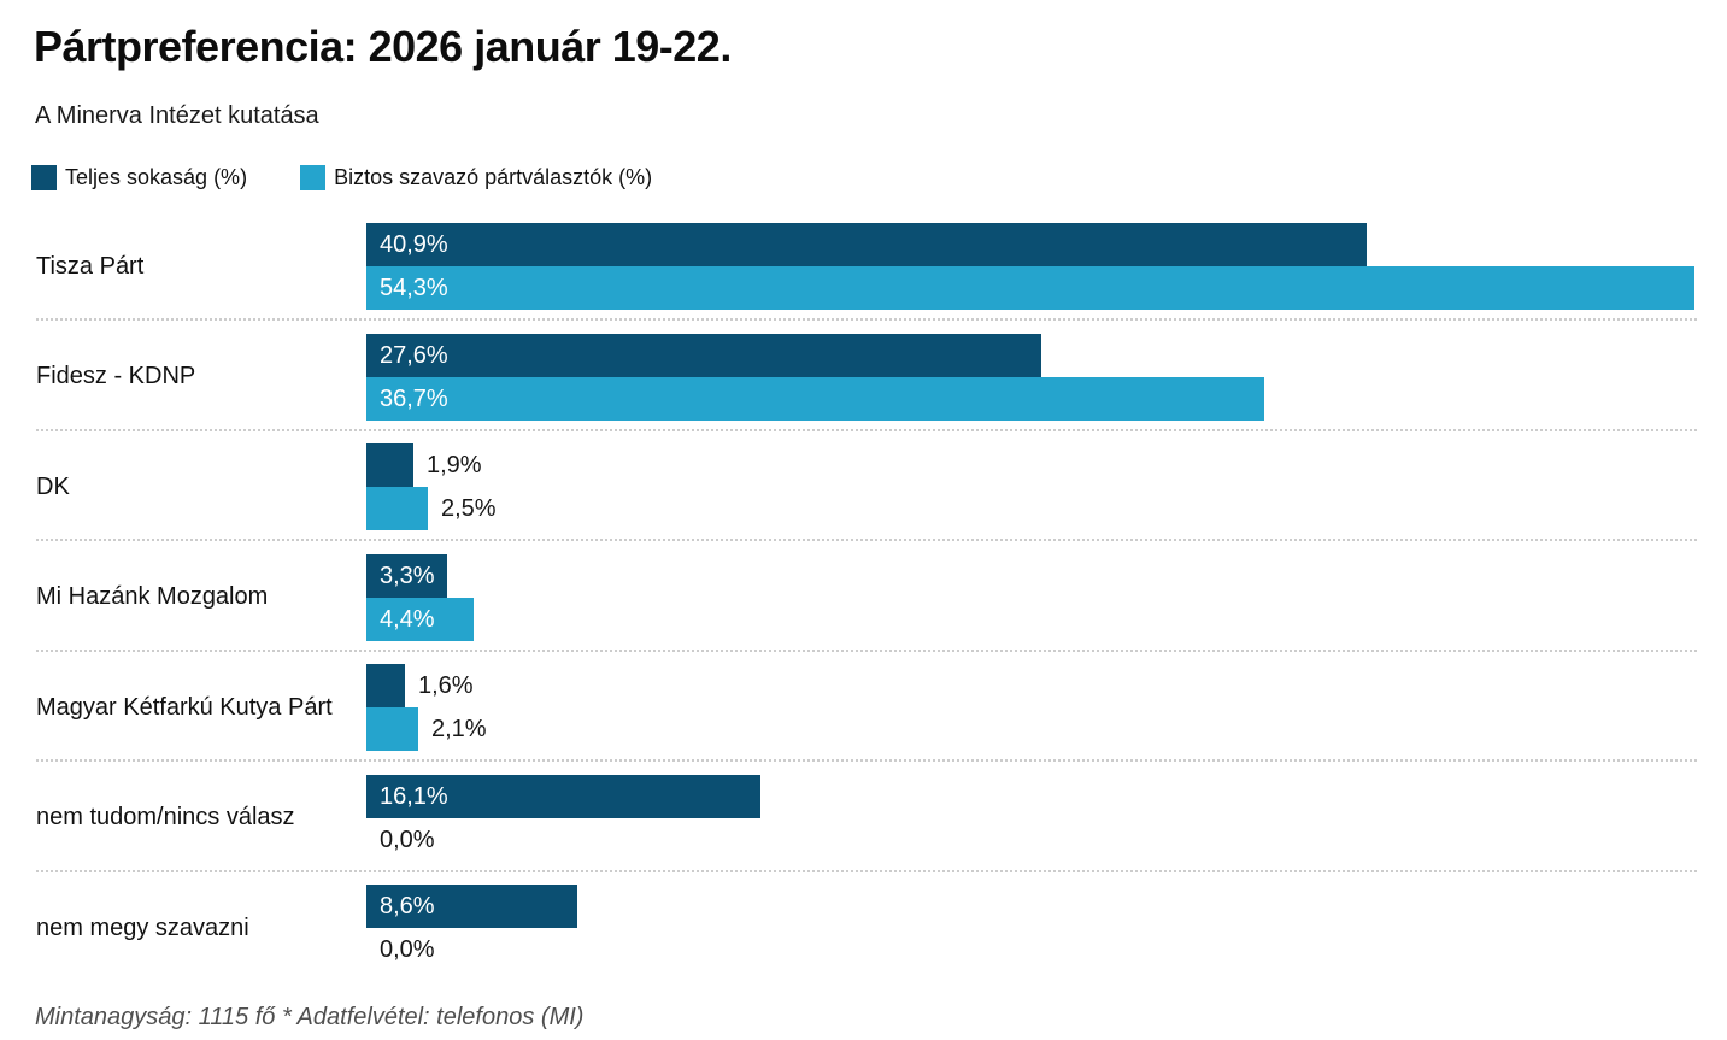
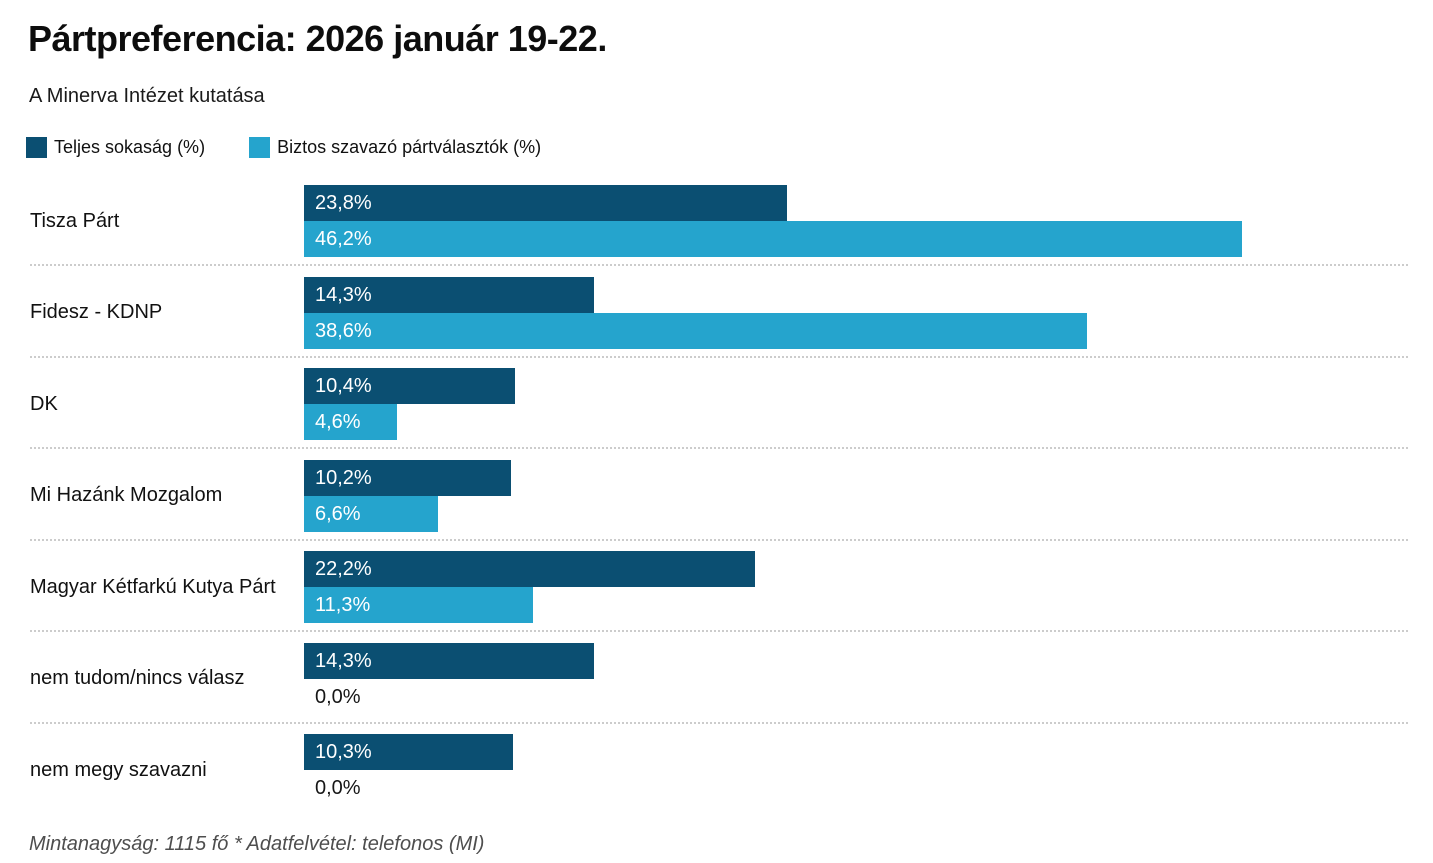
Teljes sokaság (%)/Tisza Párt: 40,9% -> 23,8%
Biztos szavazó pártválasztók (%)/Tisza Párt: 54,3% -> 46,2%
Teljes sokaság (%)/Fidesz - KDNP: 27,6% -> 14,3%
Biztos szavazó pártválasztók (%)/Fidesz - KDNP: 36,7% -> 38,6%
Teljes sokaság (%)/DK: 1,9% -> 10,4%
Biztos szavazó pártválasztók (%)/DK: 2,5% -> 4,6%
Teljes sokaság (%)/Mi Hazánk Mozgalom: 3,3% -> 10,2%
Biztos szavazó pártválasztók (%)/Mi Hazánk Mozgalom: 4,4% -> 6,6%
Teljes sokaság (%)/Magyar Kétfarkú Kutya Párt: 1,6% -> 22,2%
Biztos szavazó pártválasztók (%)/Magyar Kétfarkú Kutya Párt: 2,1% -> 11,3%
Teljes sokaság (%)/nem tudom/nincs válasz: 16,1% -> 14,3%
Teljes sokaság (%)/nem megy szavazni: 8,6% -> 10,3%
